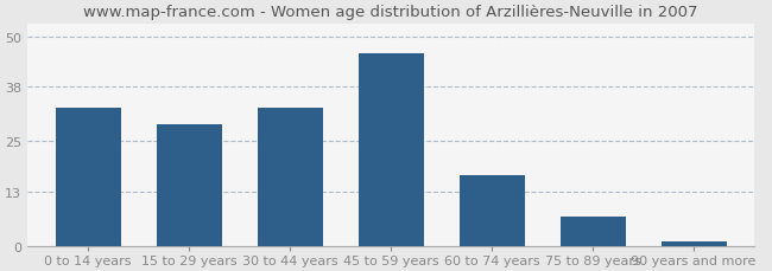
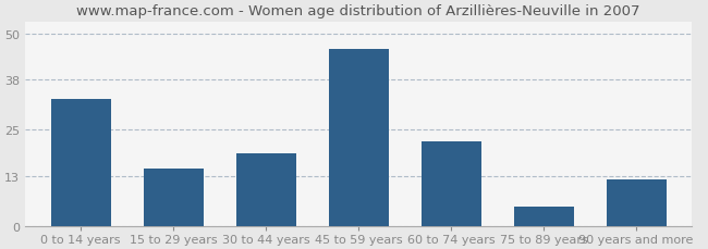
15 to 29 years: 29 -> 15
30 to 44 years: 33 -> 19
60 to 74 years: 17 -> 22
75 to 89 years: 7 -> 5
90 years and more: 1 -> 12
